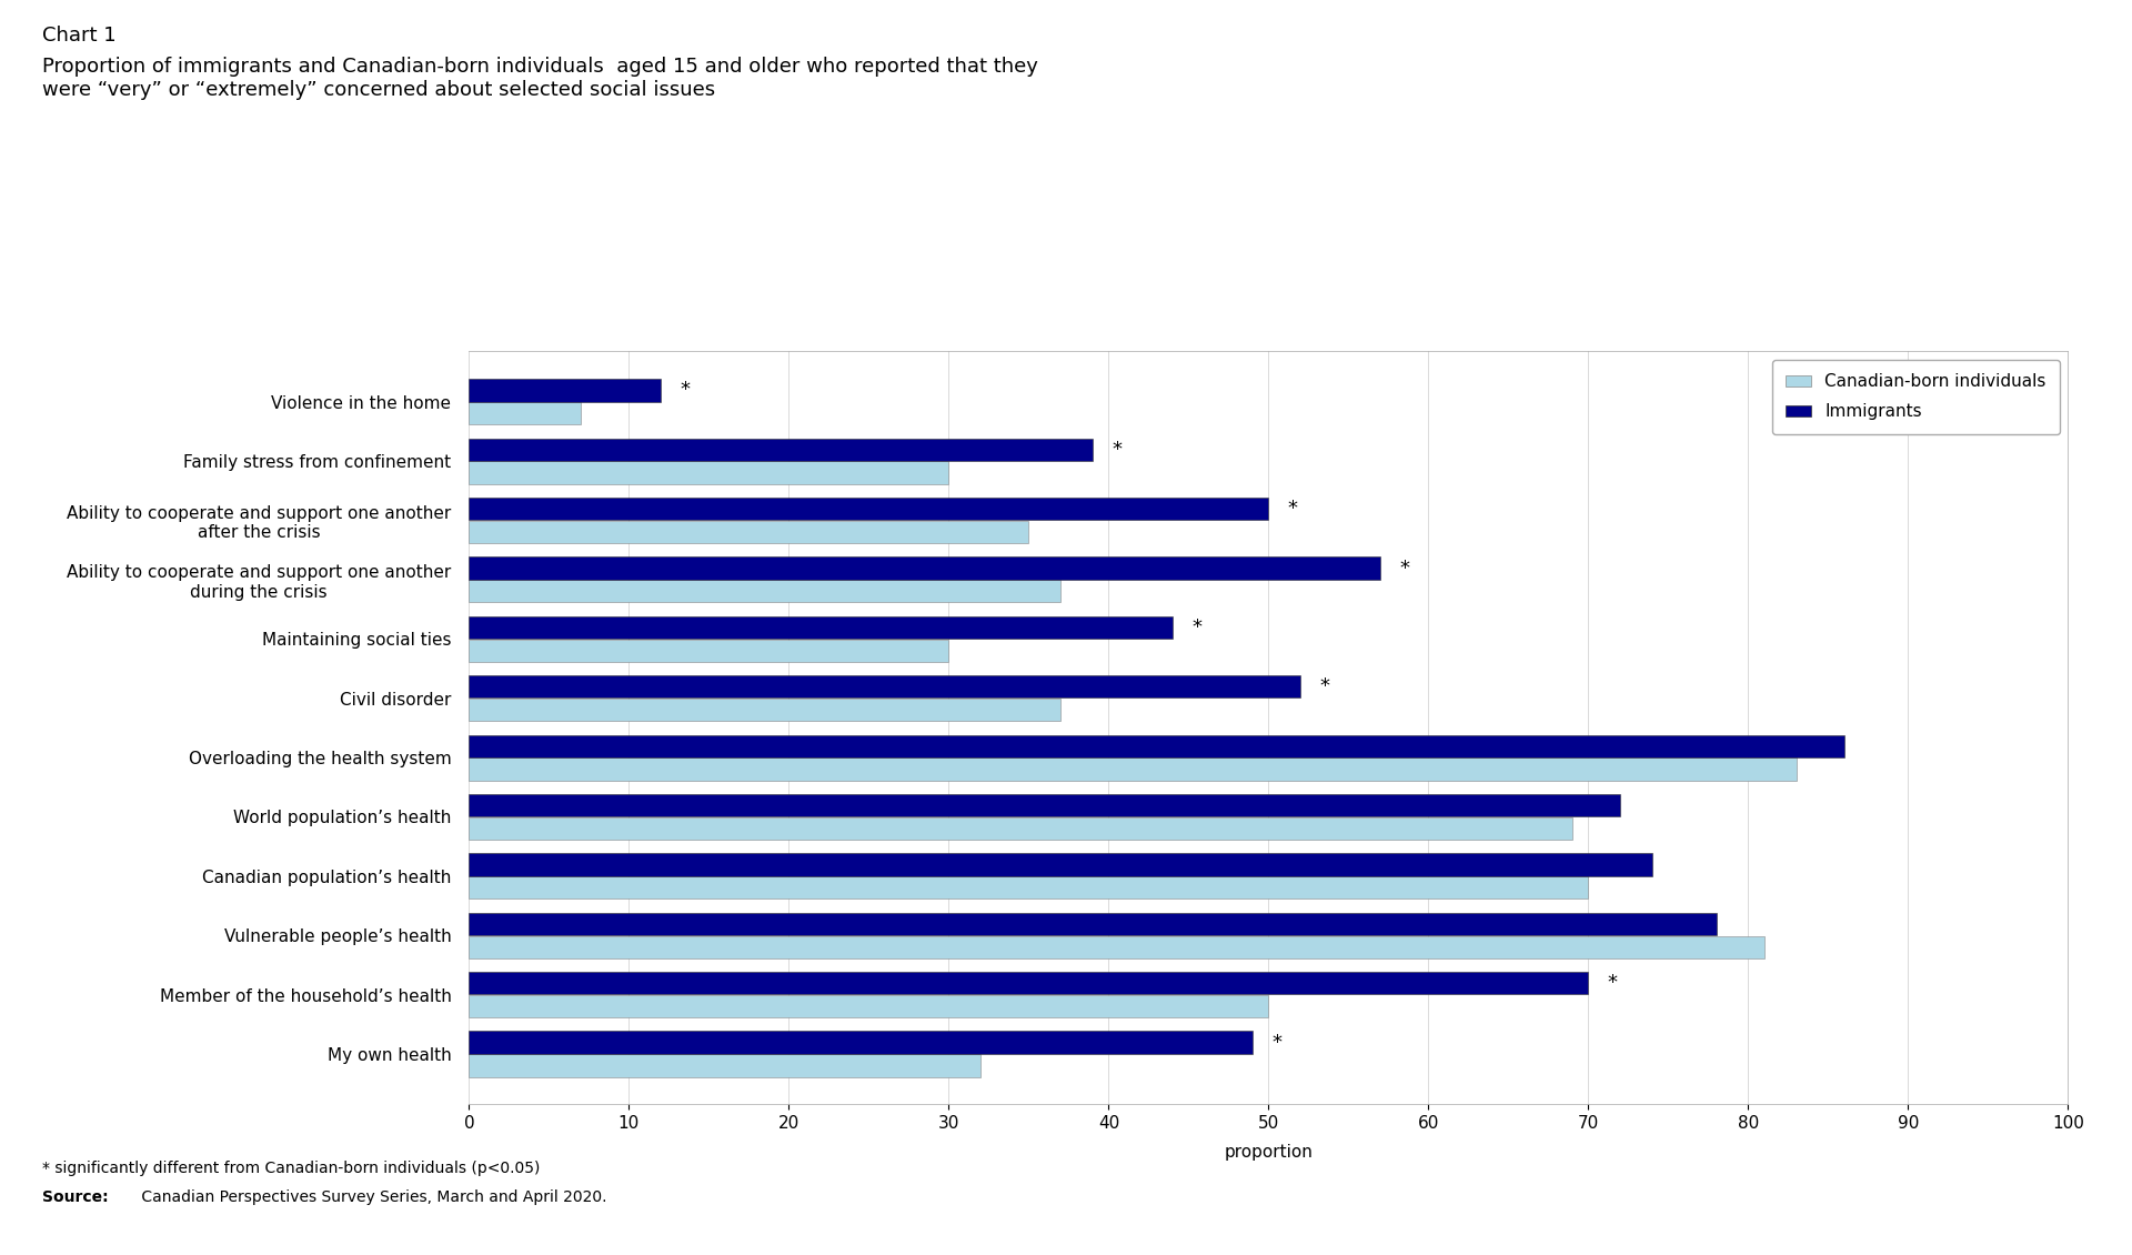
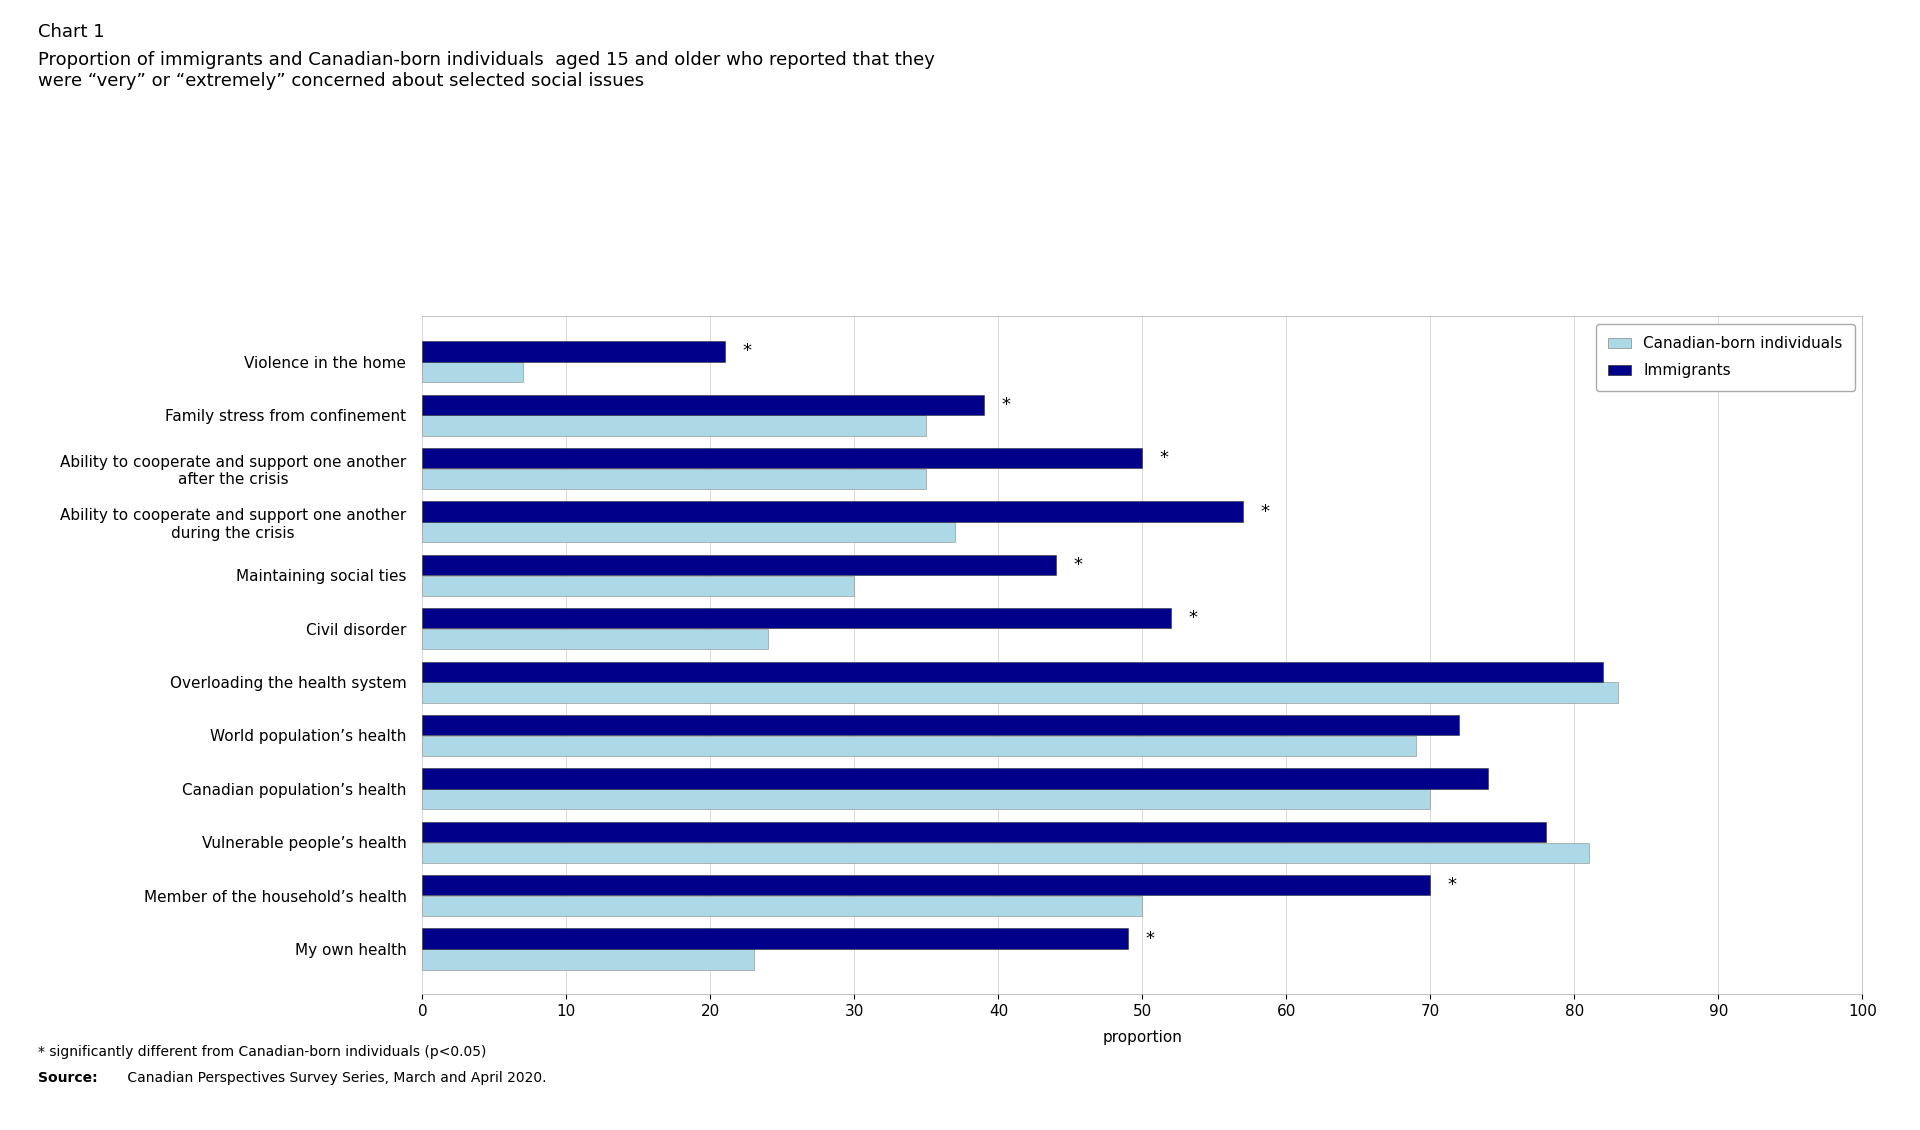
Immigrants/Violence in the home: 12 -> 21
Canadian-born individuals/Family stress from confinement: 30 -> 35
Canadian-born individuals/Civil disorder: 37 -> 24
Immigrants/Overloading the health system: 86 -> 82
Canadian-born individuals/My own health: 32 -> 23
